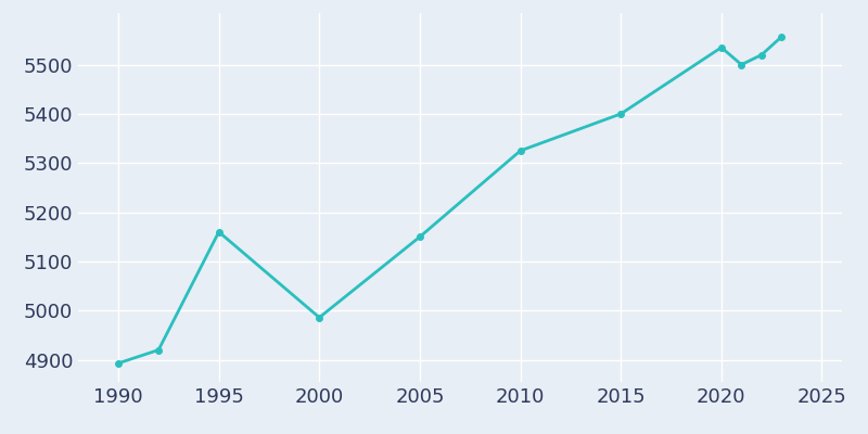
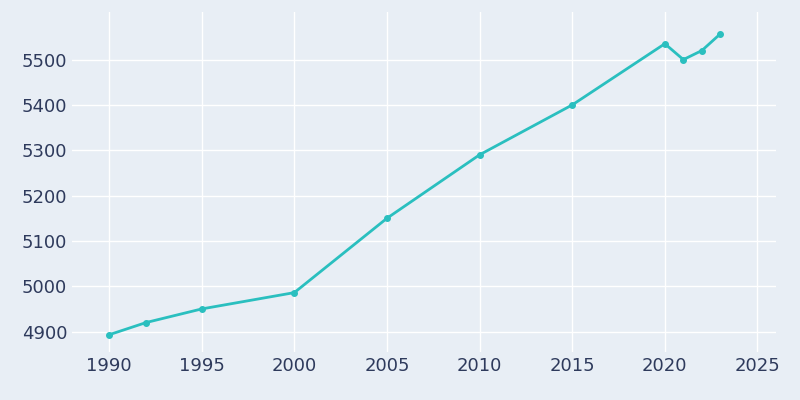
1995: 5160 -> 4950
2010: 5325 -> 5290
